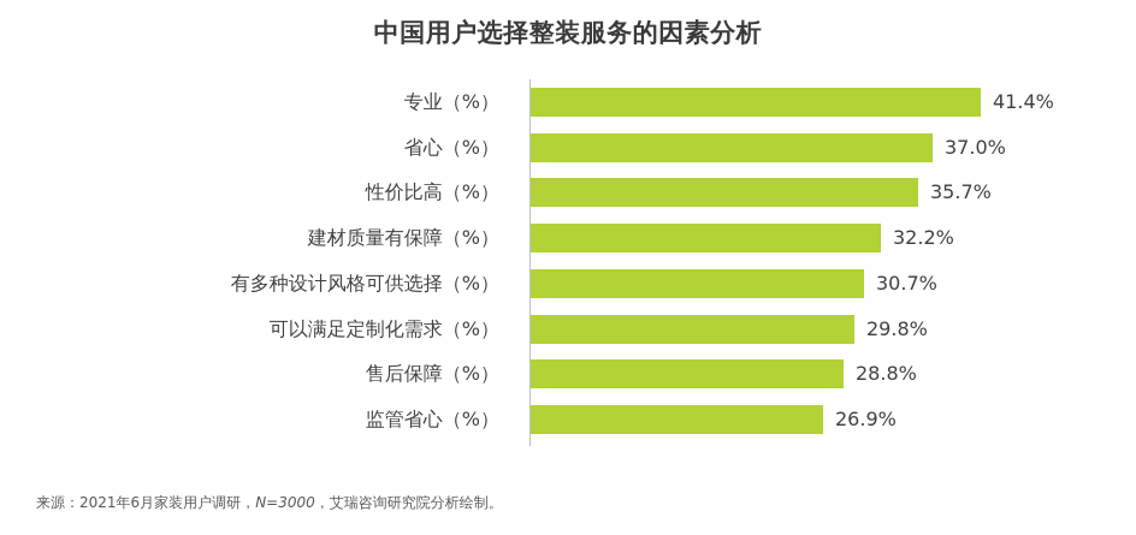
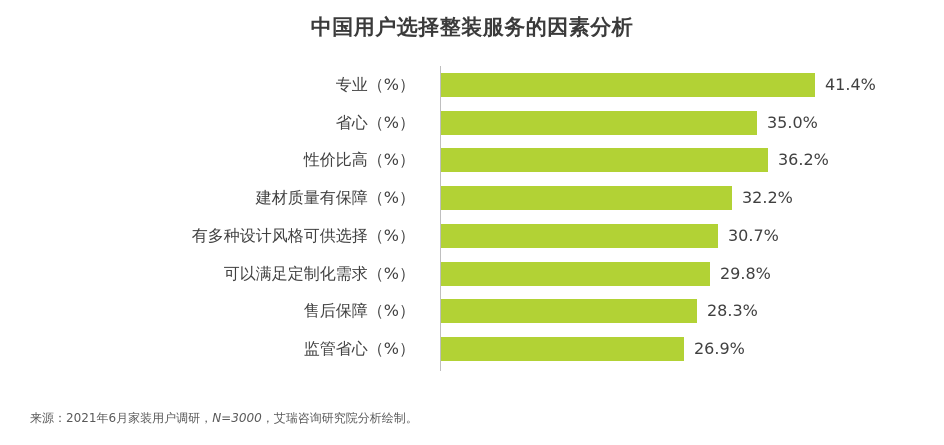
省心（%）: 37.0% -> 35.0%
性价比高（%）: 35.7% -> 36.2%
售后保障（%）: 28.8% -> 28.3%
